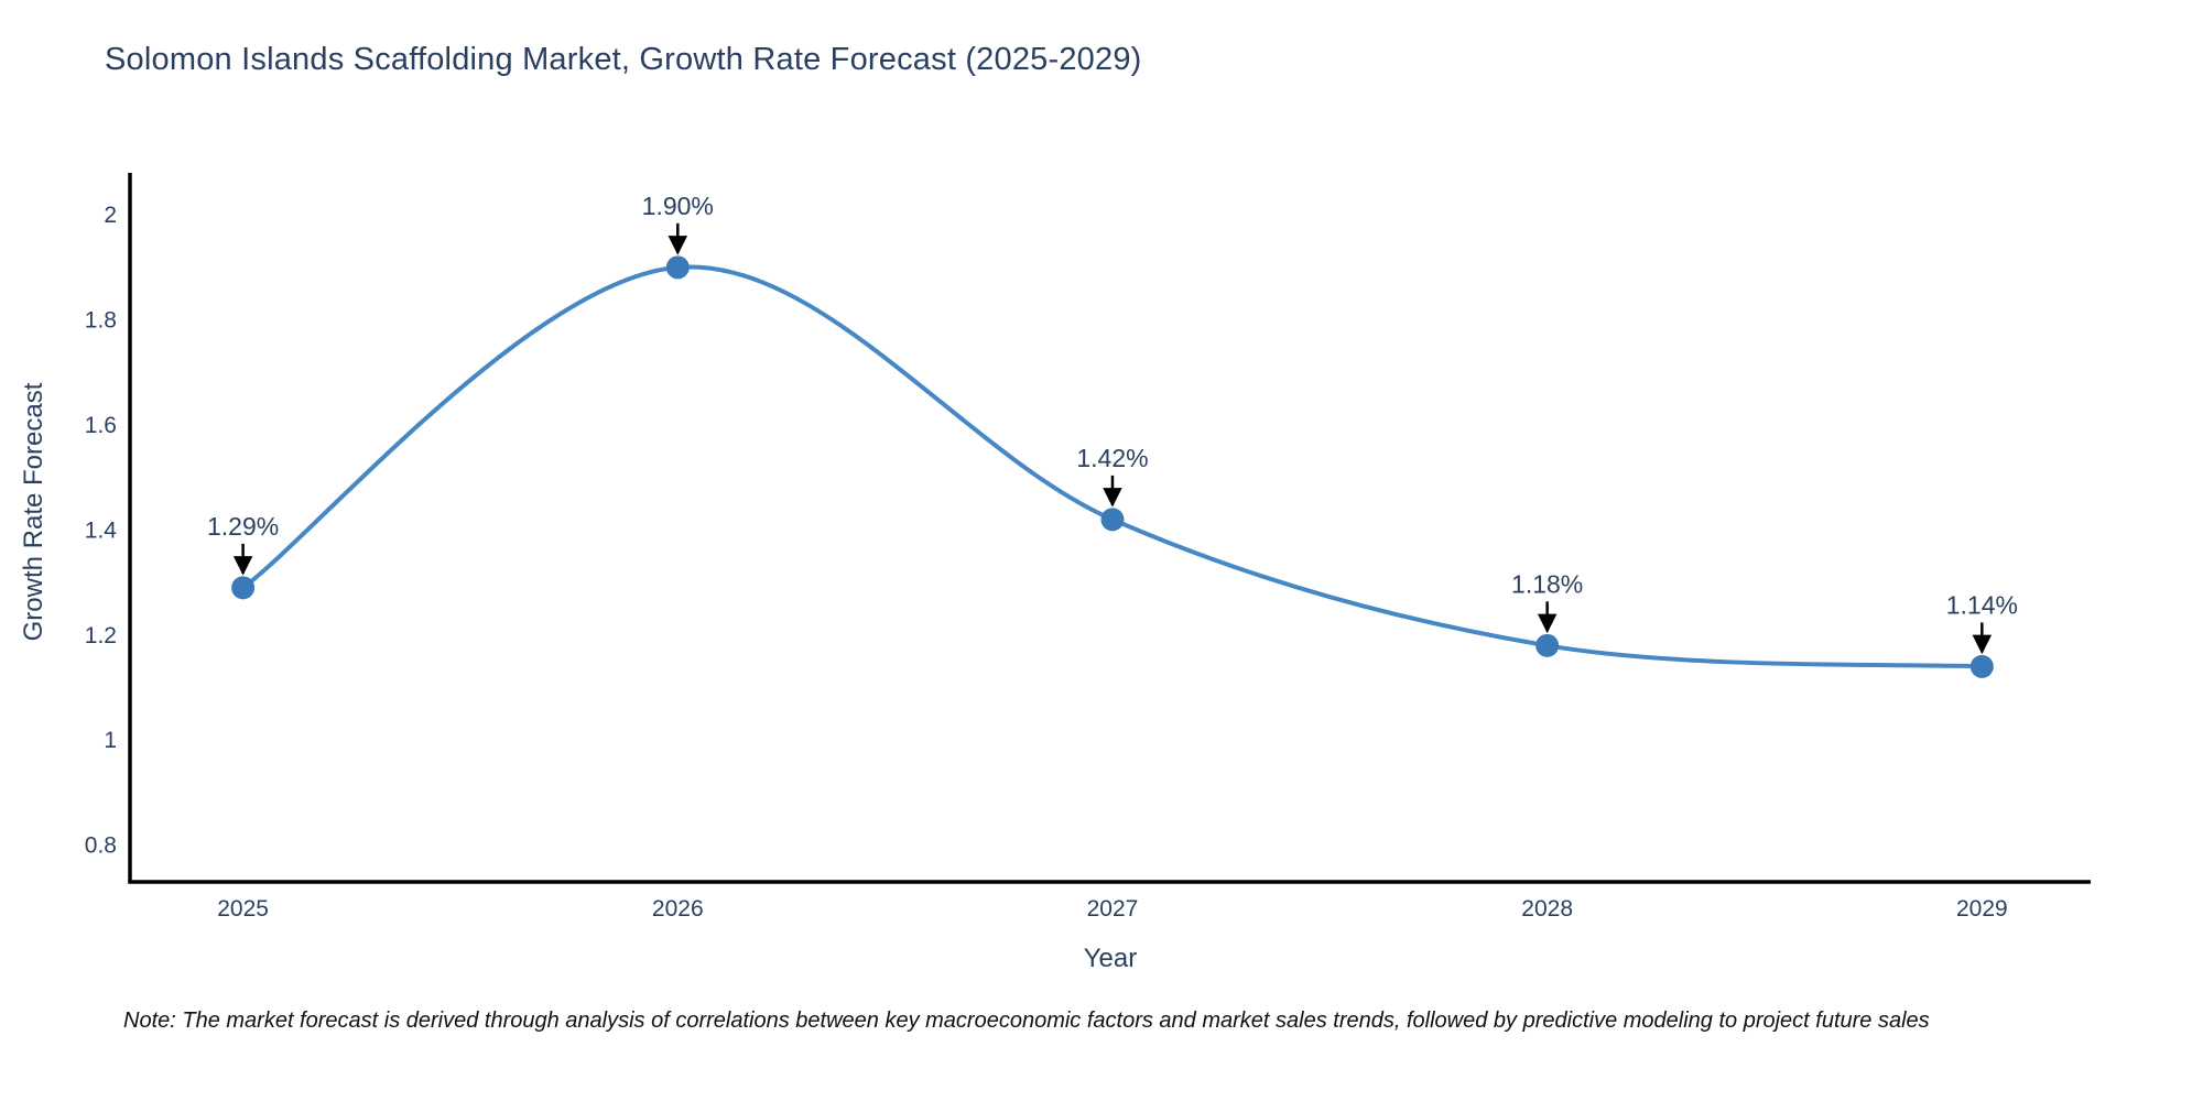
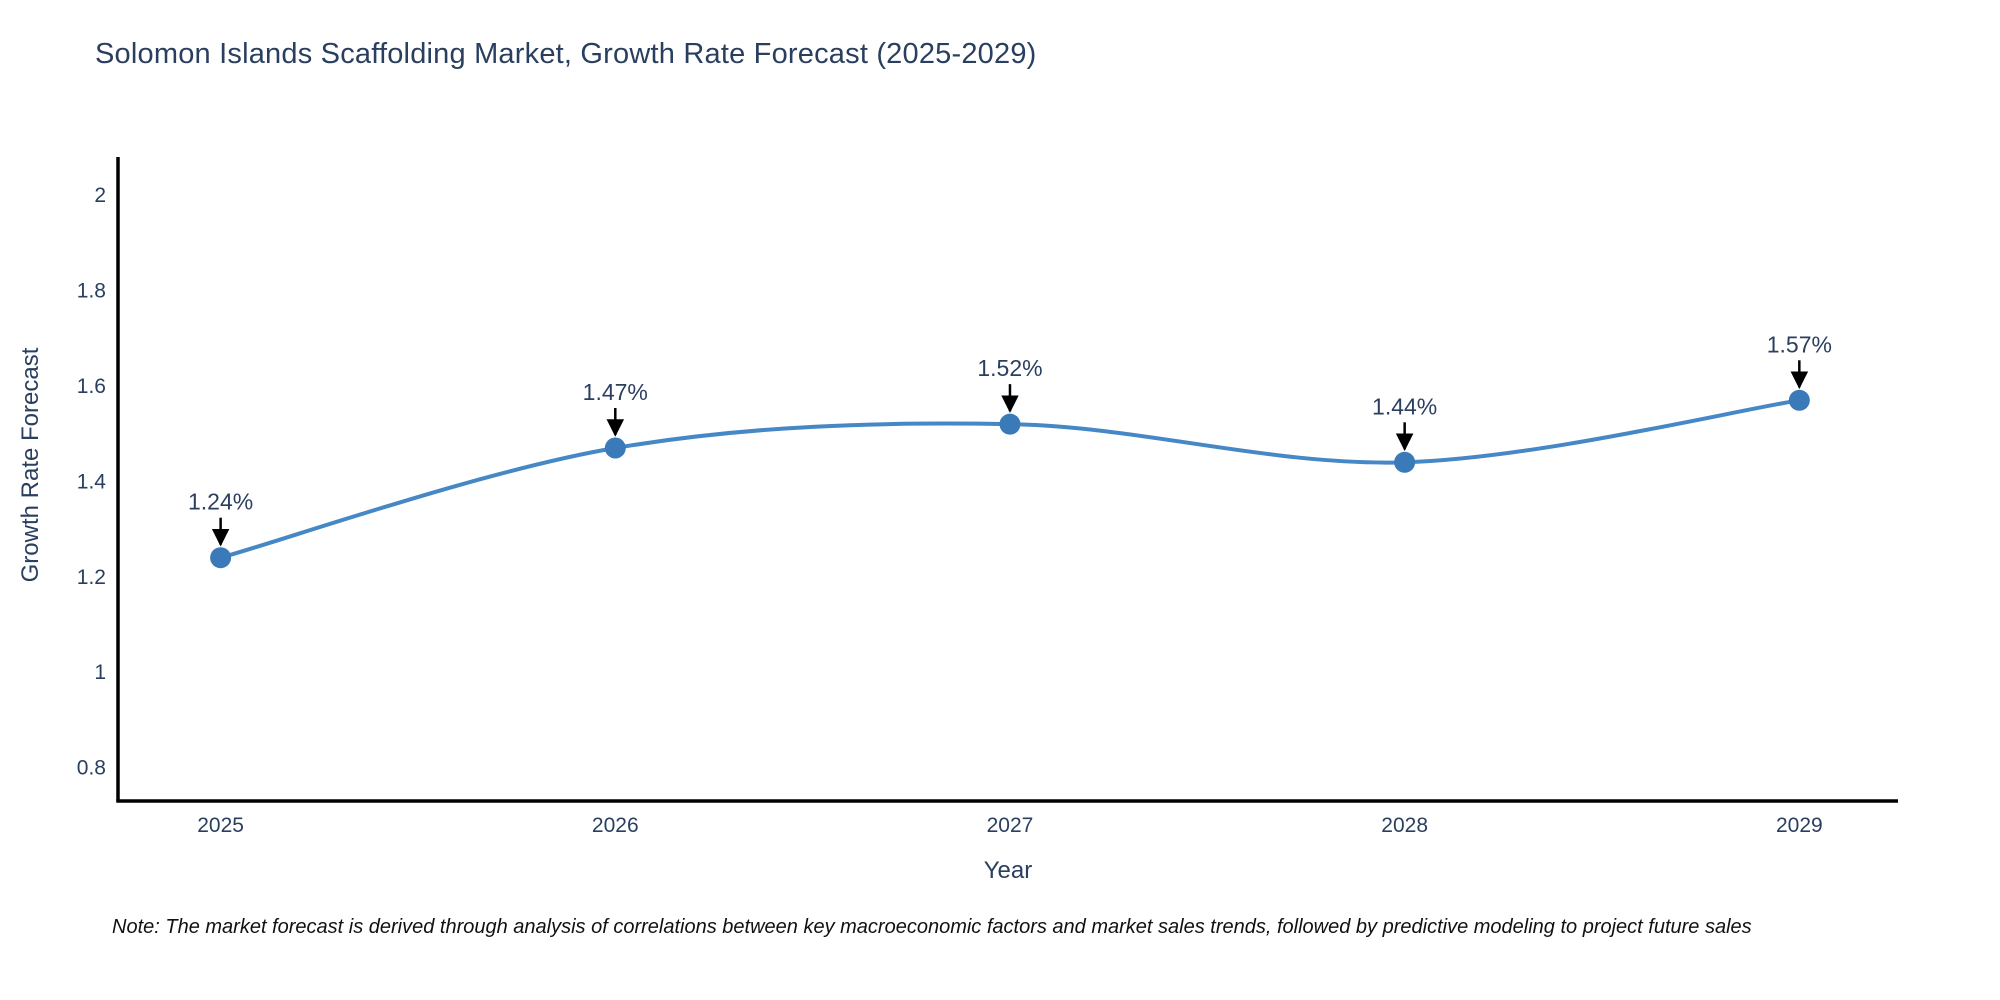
2025: 1.29% -> 1.24%
2026: 1.90% -> 1.47%
2027: 1.42% -> 1.52%
2028: 1.18% -> 1.44%
2029: 1.14% -> 1.57%
